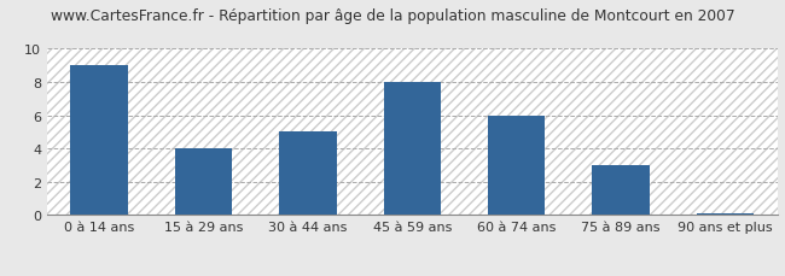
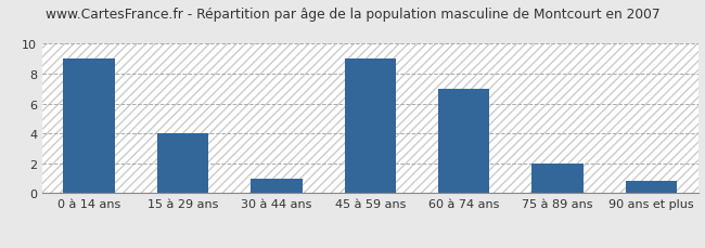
30 à 44 ans: 5.0 -> 1.0
45 à 59 ans: 8.0 -> 9.0
60 à 74 ans: 6.0 -> 7.0
75 à 89 ans: 3.0 -> 2.0
90 ans et plus: 0.1 -> 0.8
